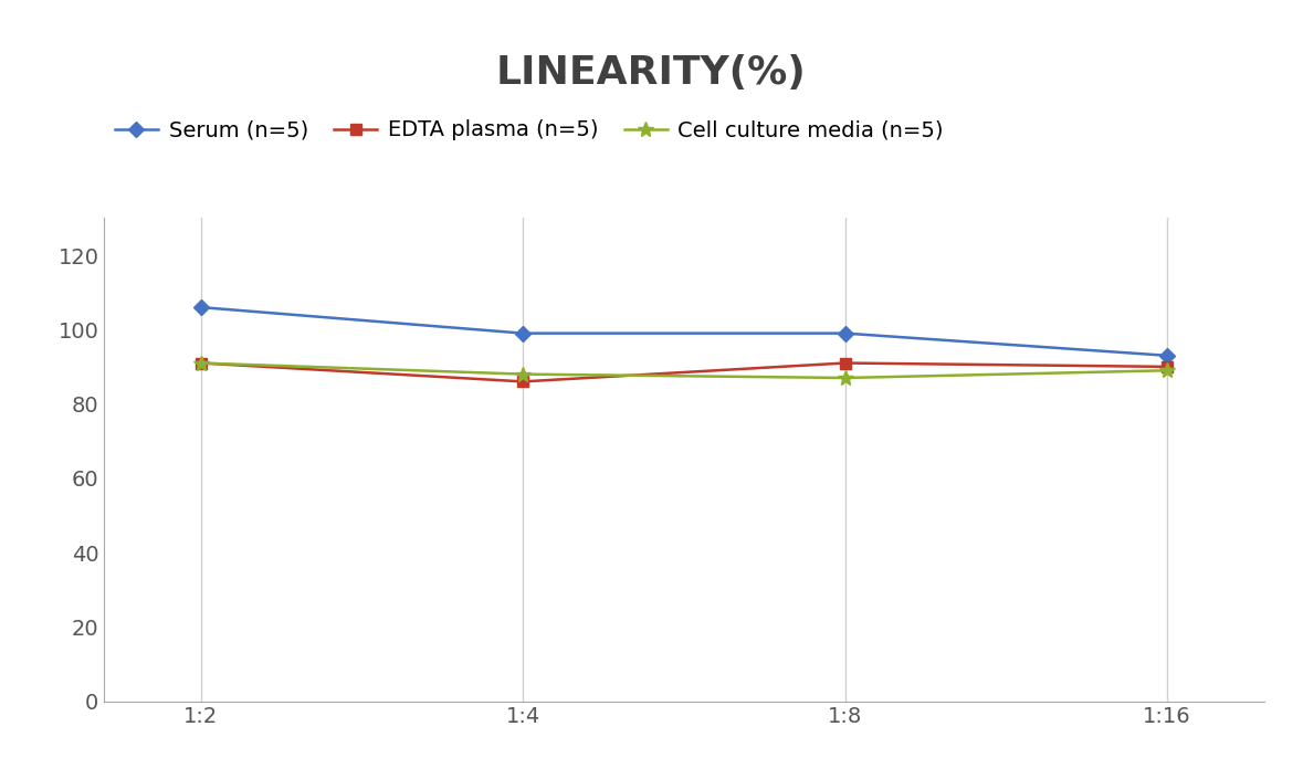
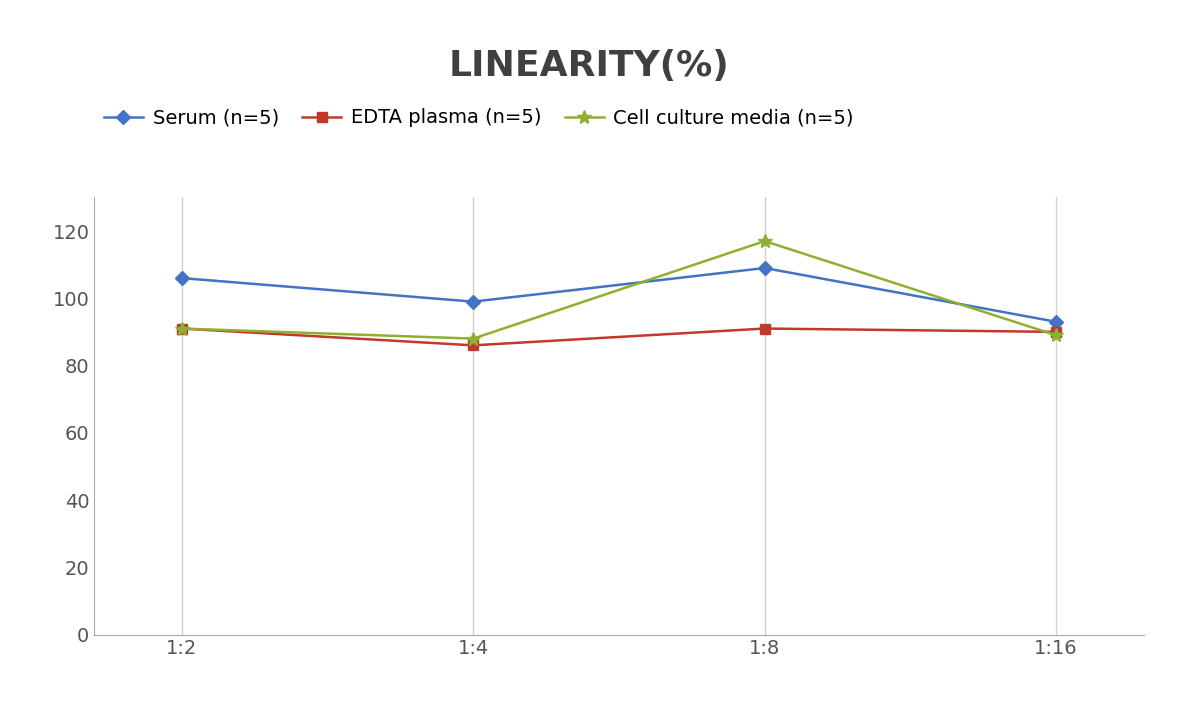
Serum (n=5)/1:8: 99 -> 109
Cell culture media (n=5)/1:8: 87 -> 117
